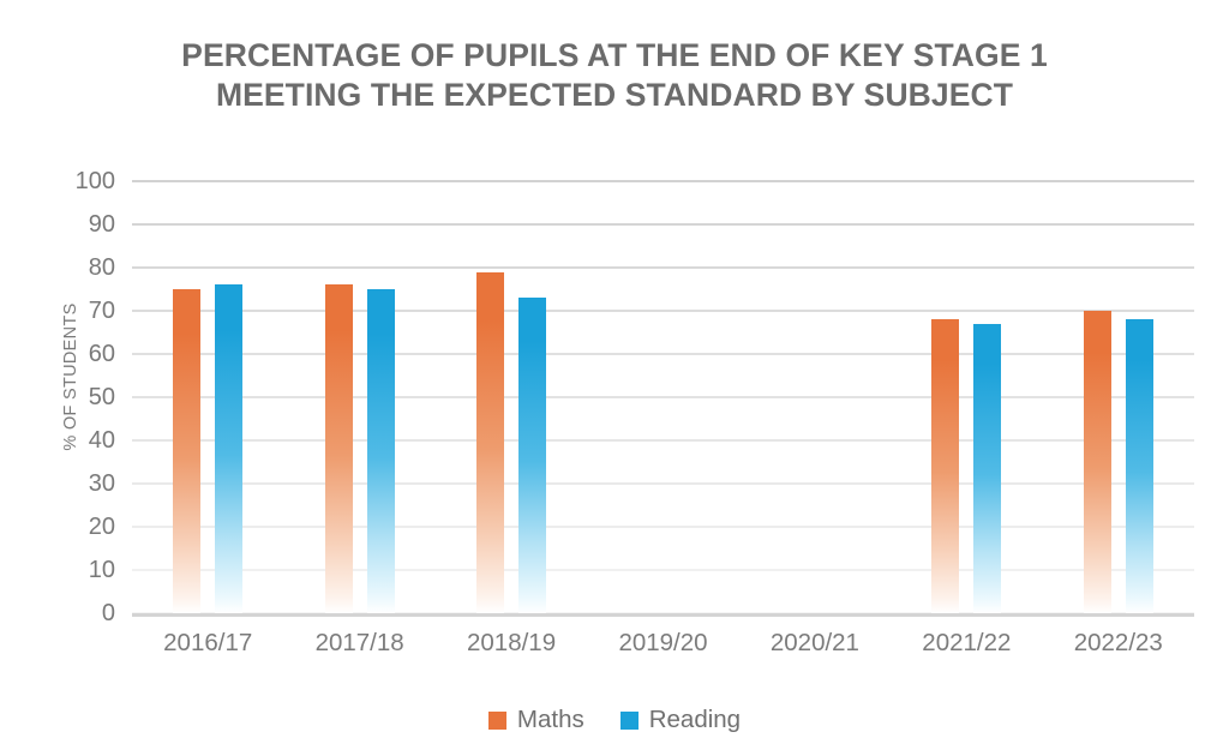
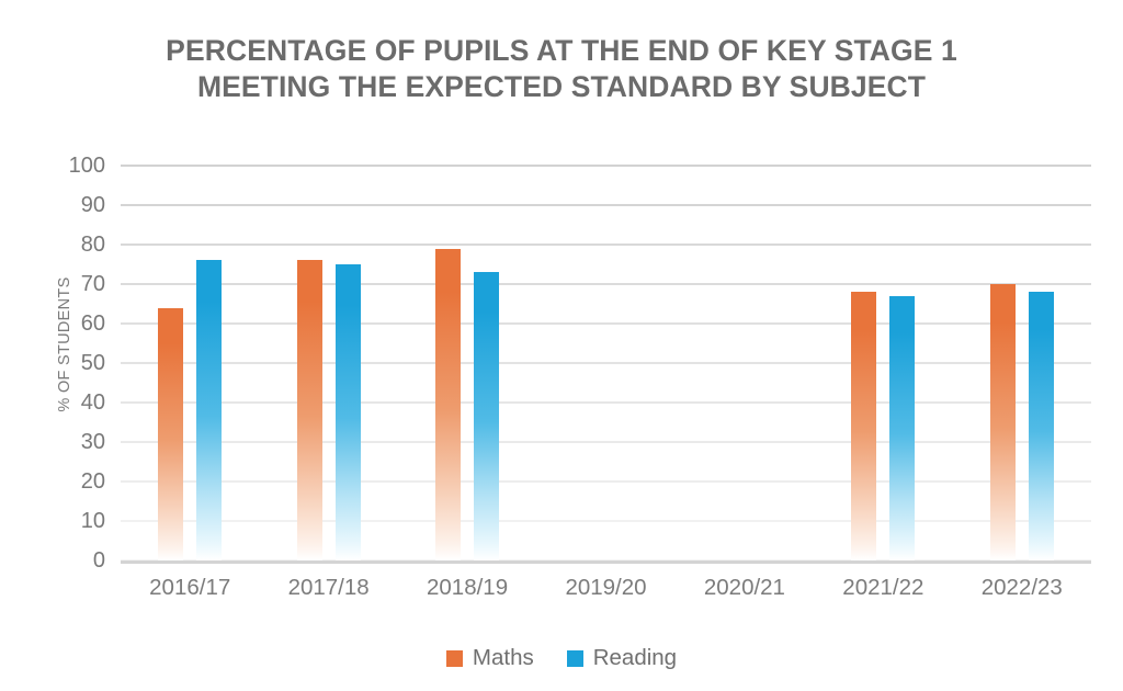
Maths/2016/17: 75 -> 64
